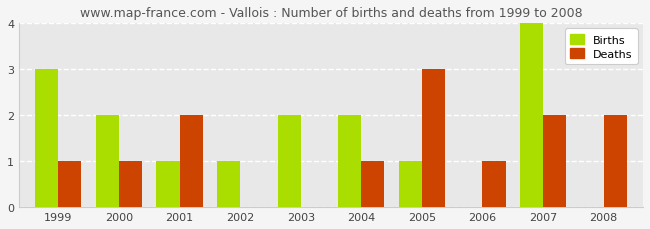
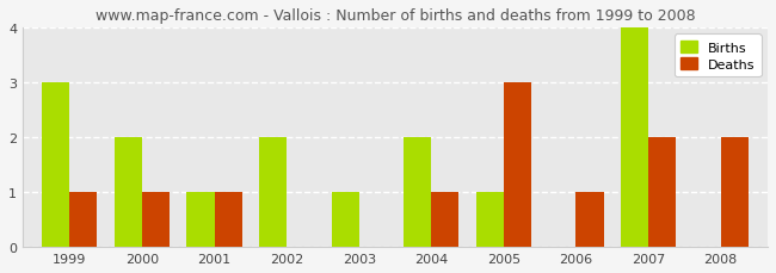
Deaths/2001: 2 -> 1
Births/2002: 1 -> 2
Births/2003: 2 -> 1
